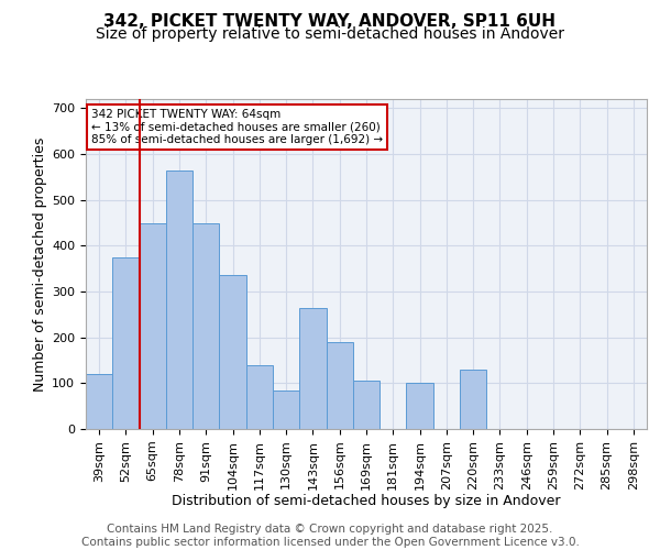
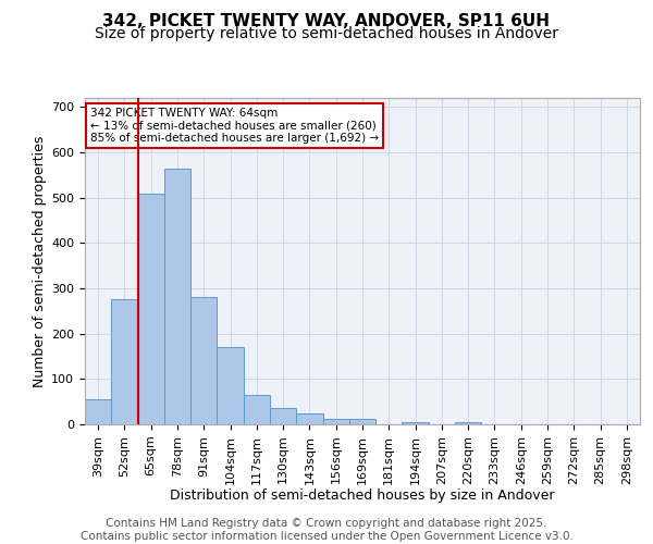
39sqm: 120 -> 55
52sqm: 375 -> 275
65sqm: 450 -> 510
91sqm: 450 -> 280
104sqm: 335 -> 170
117sqm: 140 -> 65
130sqm: 85 -> 35
143sqm: 265 -> 23
156sqm: 190 -> 12
169sqm: 105 -> 12
194sqm: 100 -> 5
220sqm: 130 -> 5
